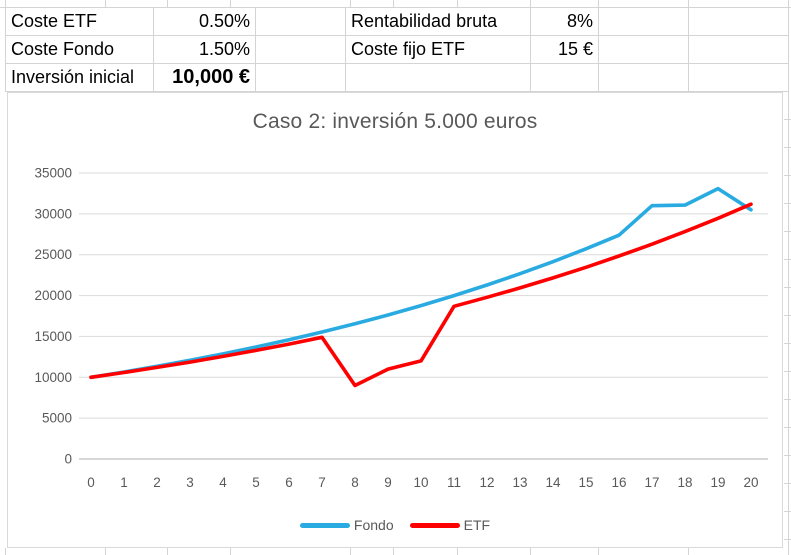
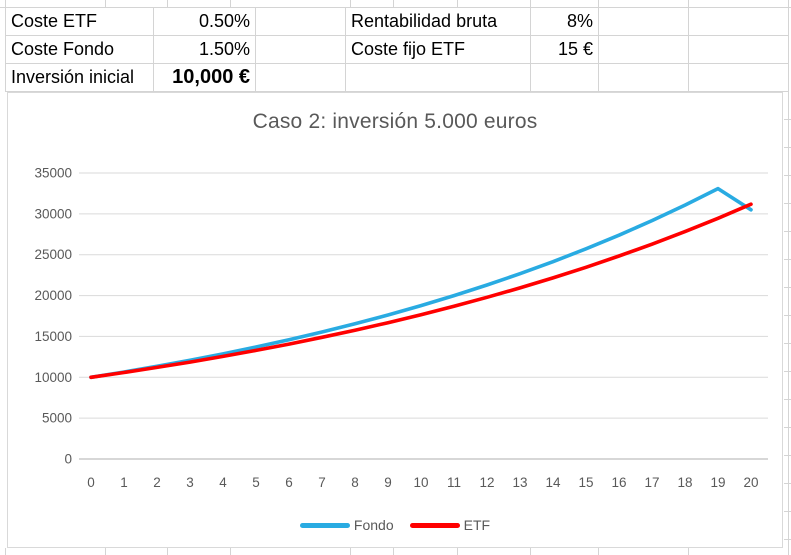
ETF/8: 9000 -> 16000
ETF/9: 11000 -> 17000
ETF/10: 12000 -> 18000
Fondo/17: 31000 -> 29000
